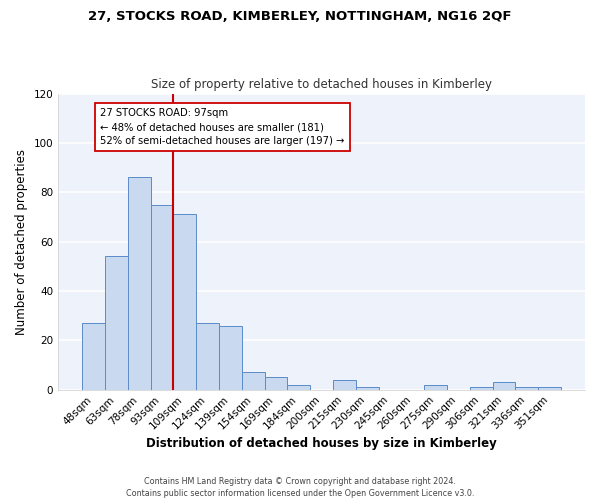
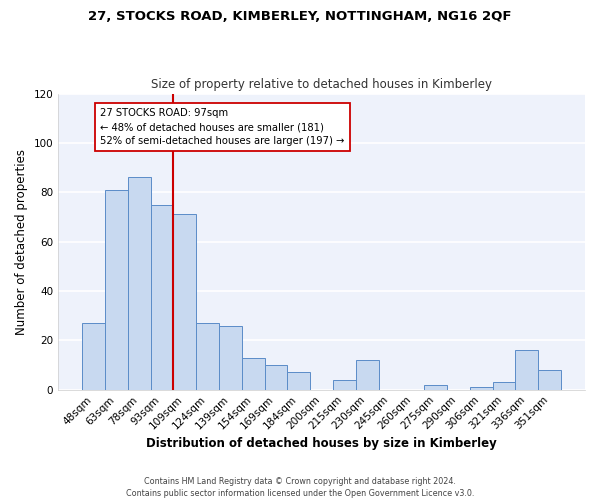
63sqm: 54 -> 81
154sqm: 7 -> 13
169sqm: 5 -> 10
184sqm: 2 -> 7
230sqm: 1 -> 12
336sqm: 1 -> 16
351sqm: 1 -> 8
